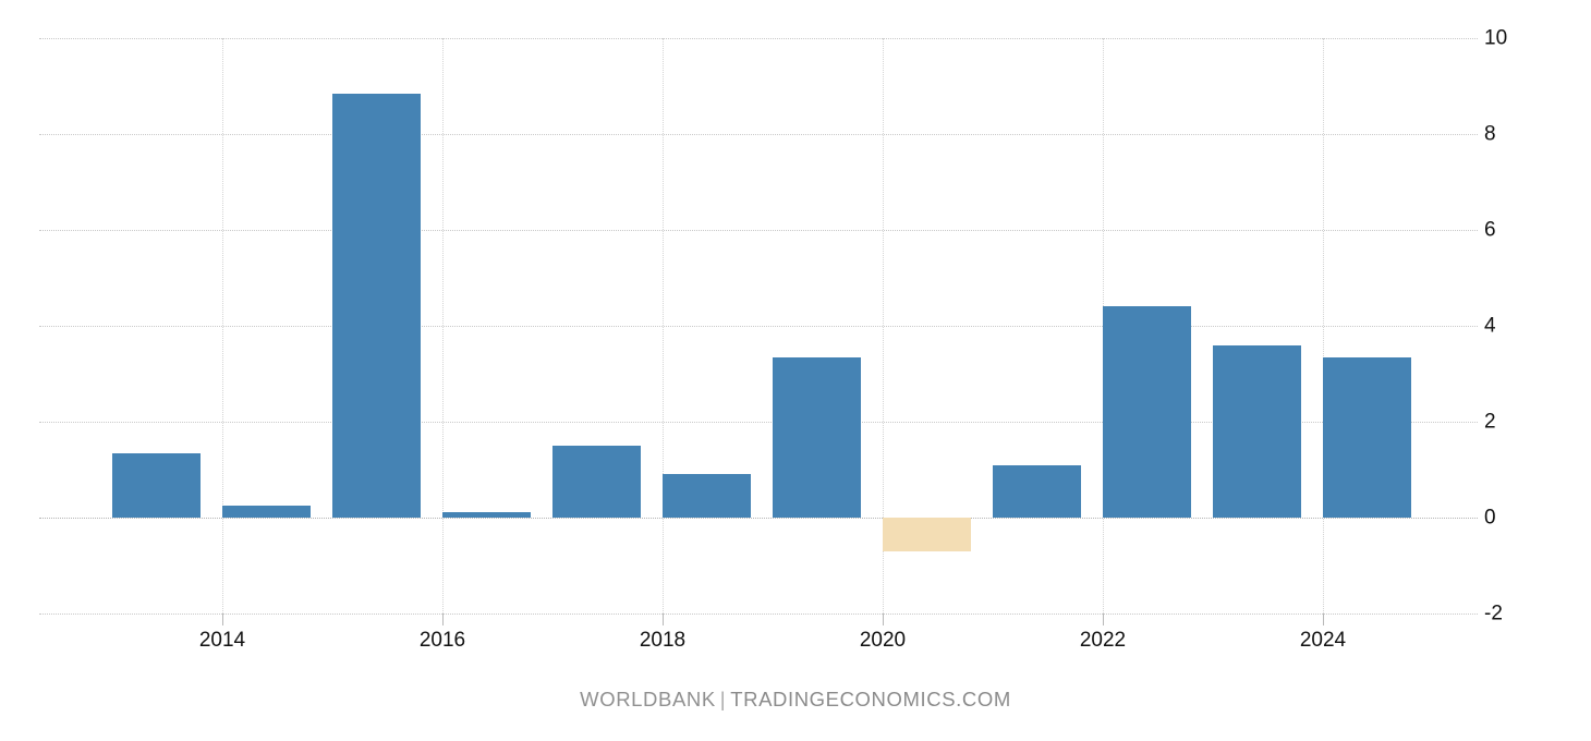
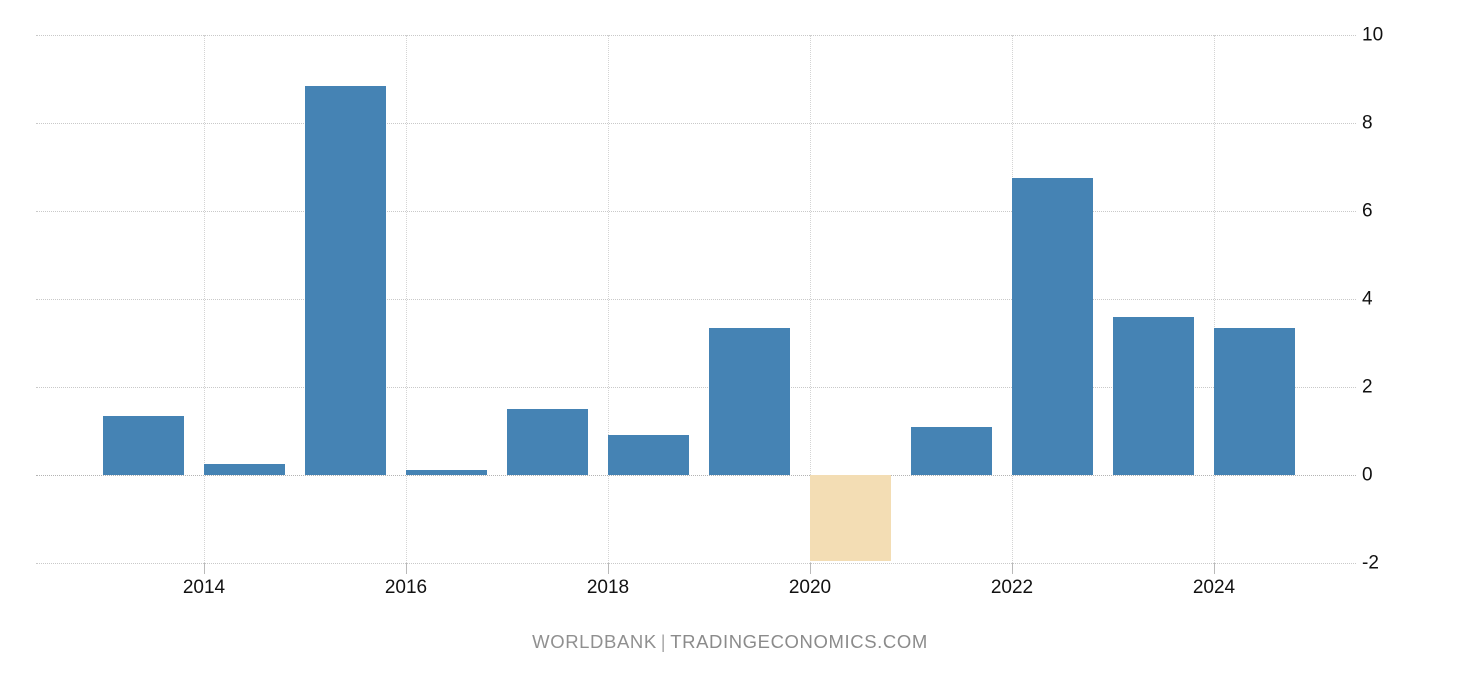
2020: -0.7 -> -1.9
2022: 4.4 -> 6.8
